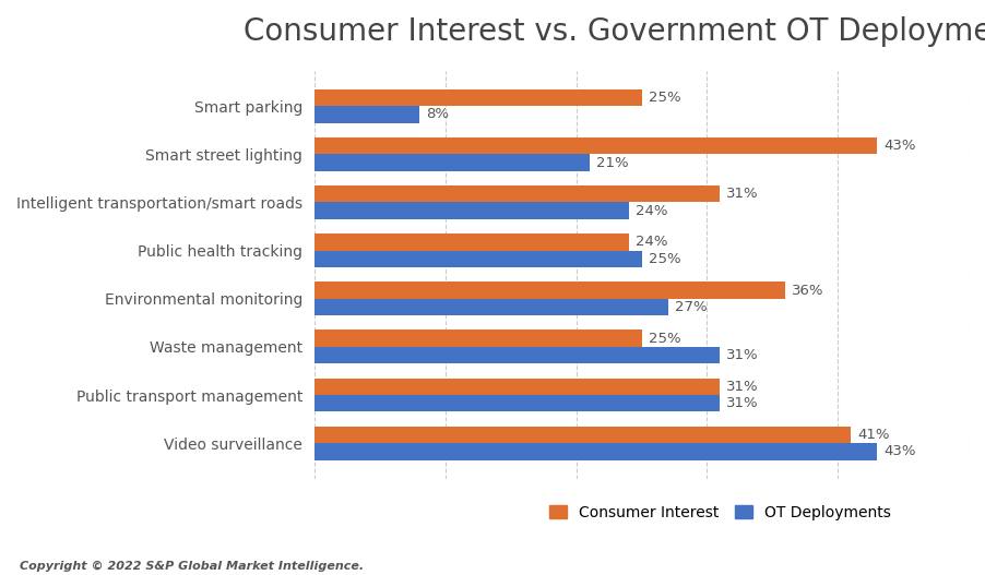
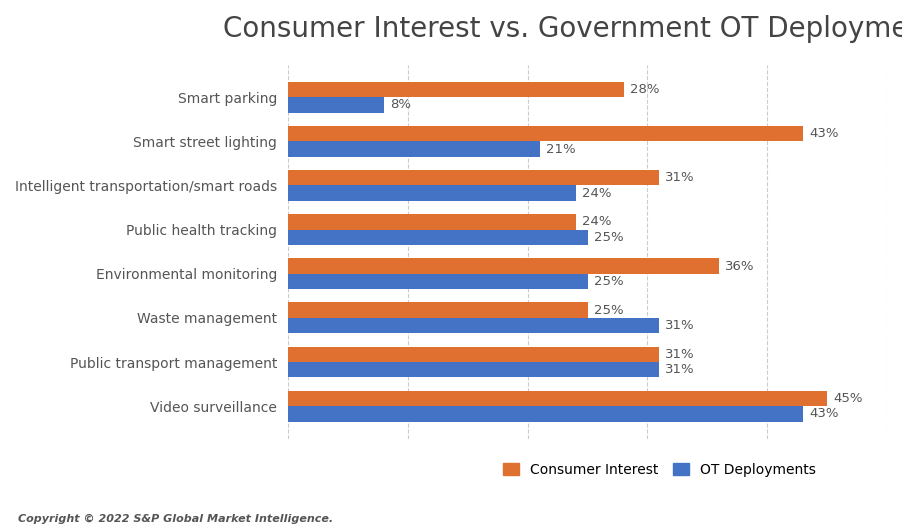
Consumer Interest/Smart parking: 25% -> 28%
OT Deployments/Environmental monitoring: 27% -> 25%
Consumer Interest/Video surveillance: 41% -> 45%
